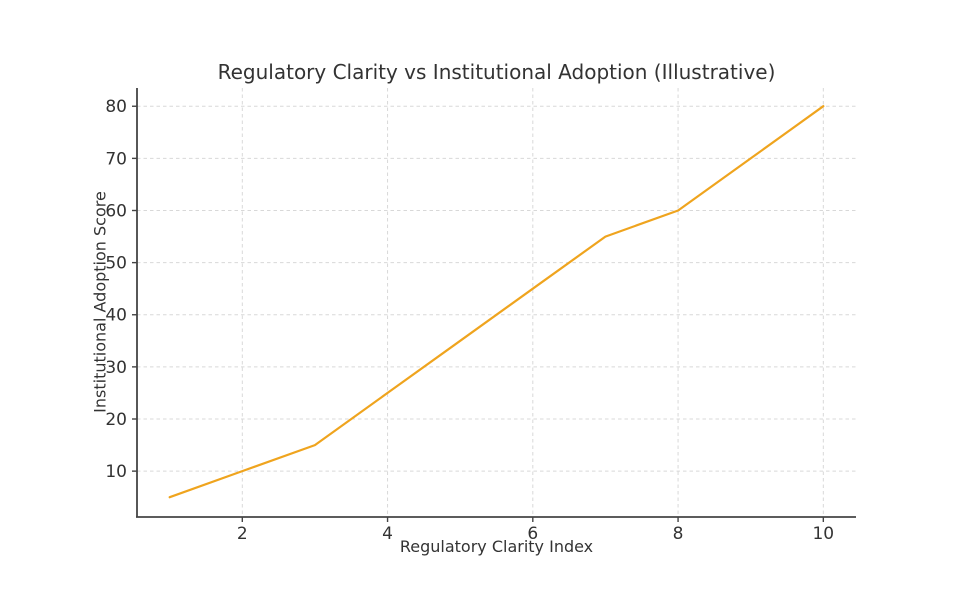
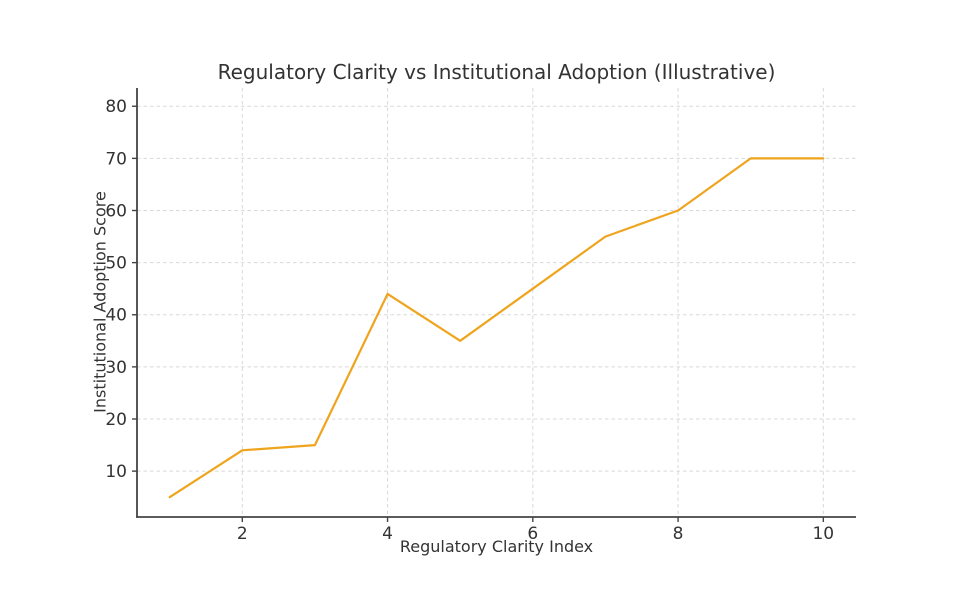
2: 10 -> 14
4: 25 -> 44
10: 80 -> 70
